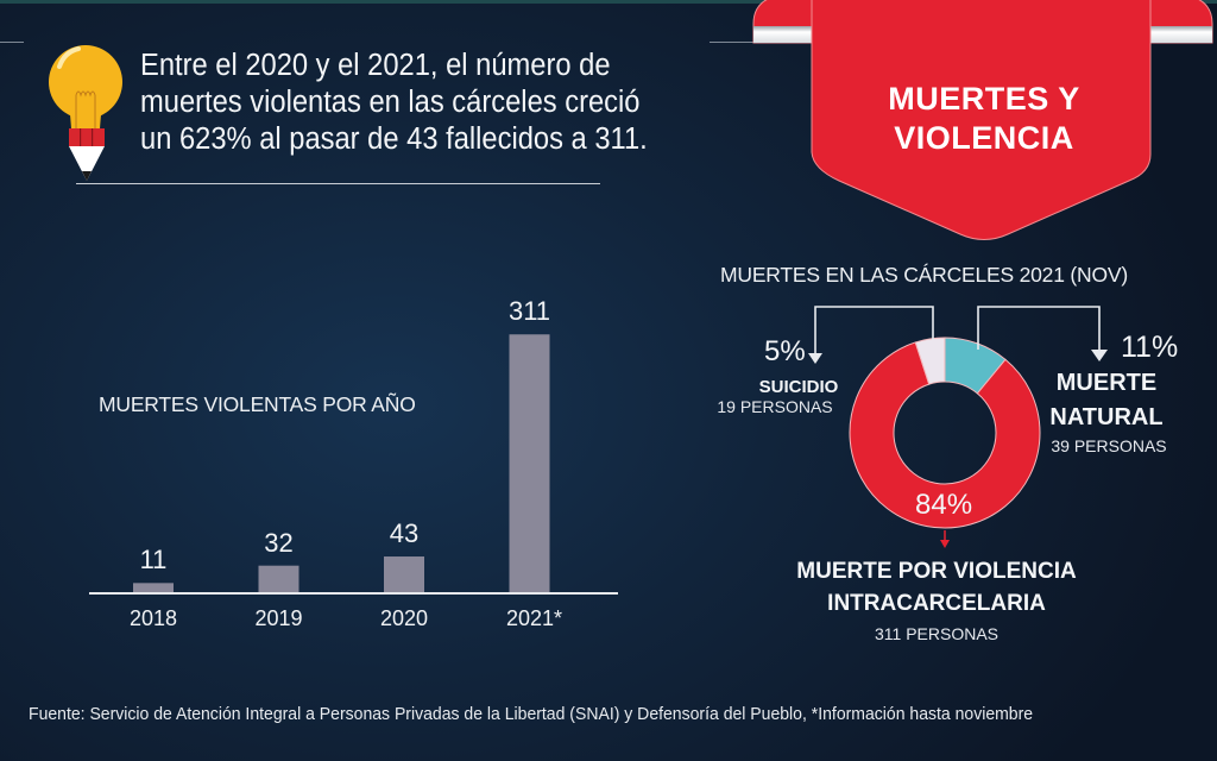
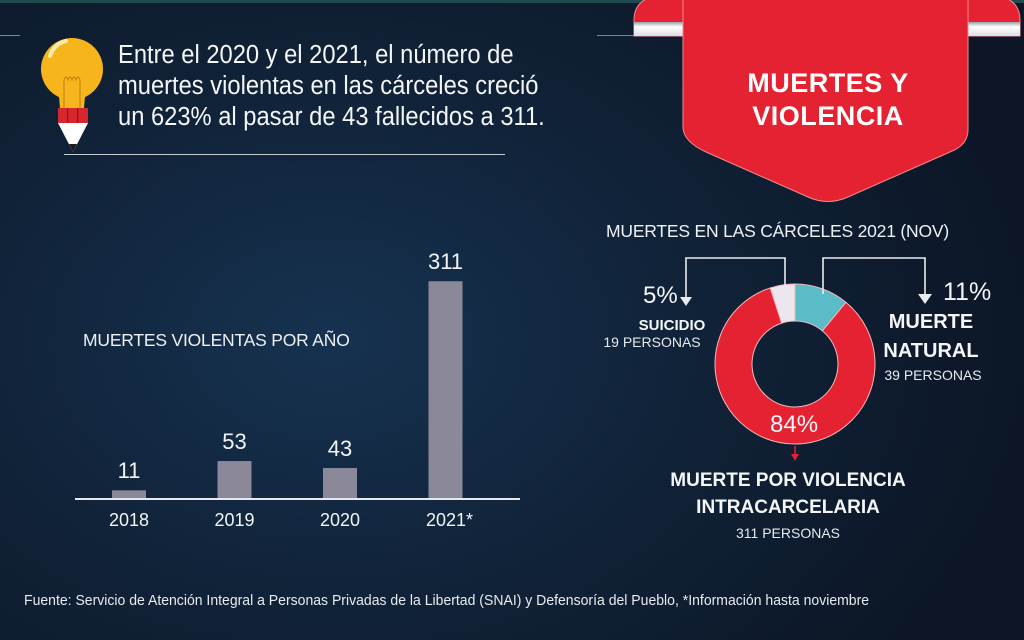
MUERTES VIOLENTAS POR AÑO/2019: 32 -> 53
